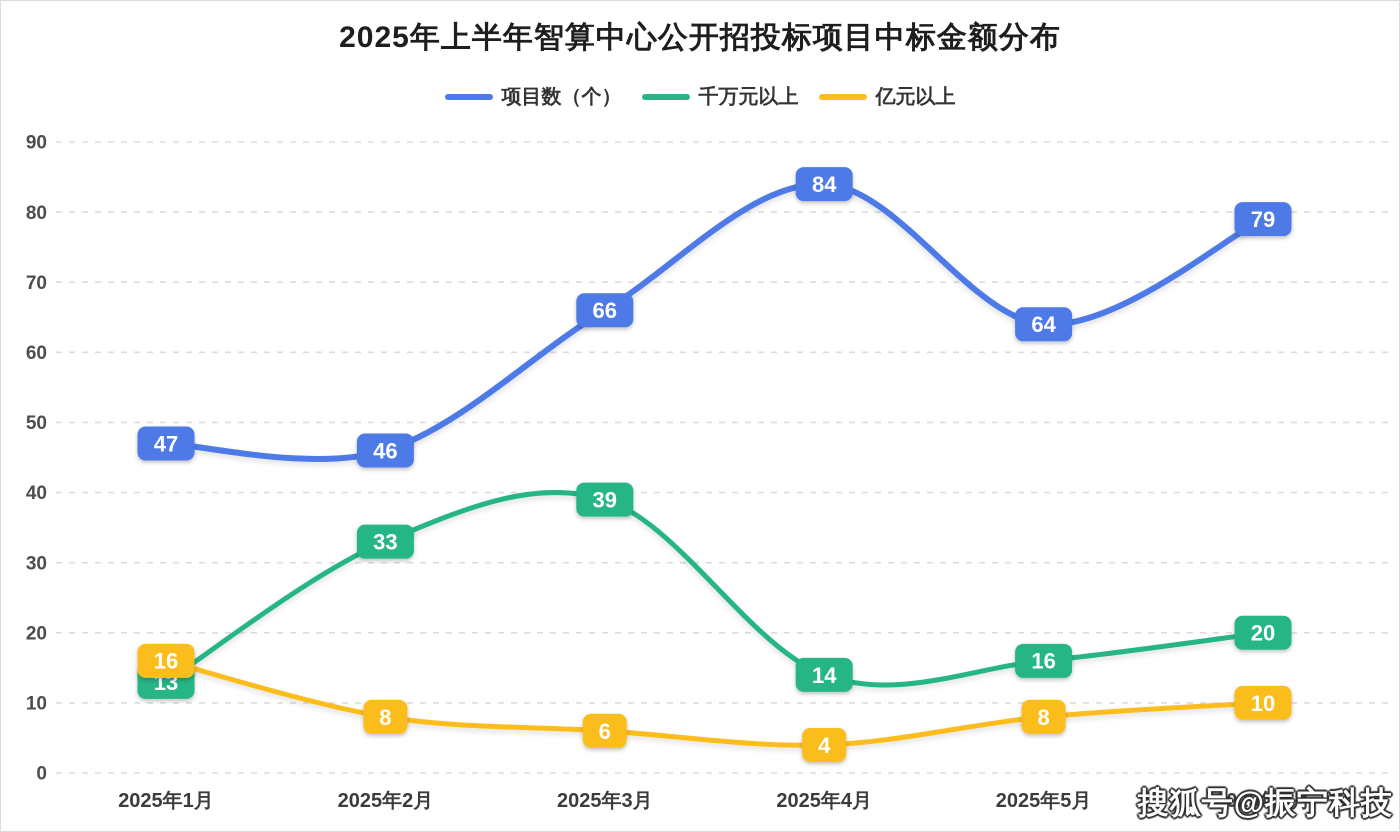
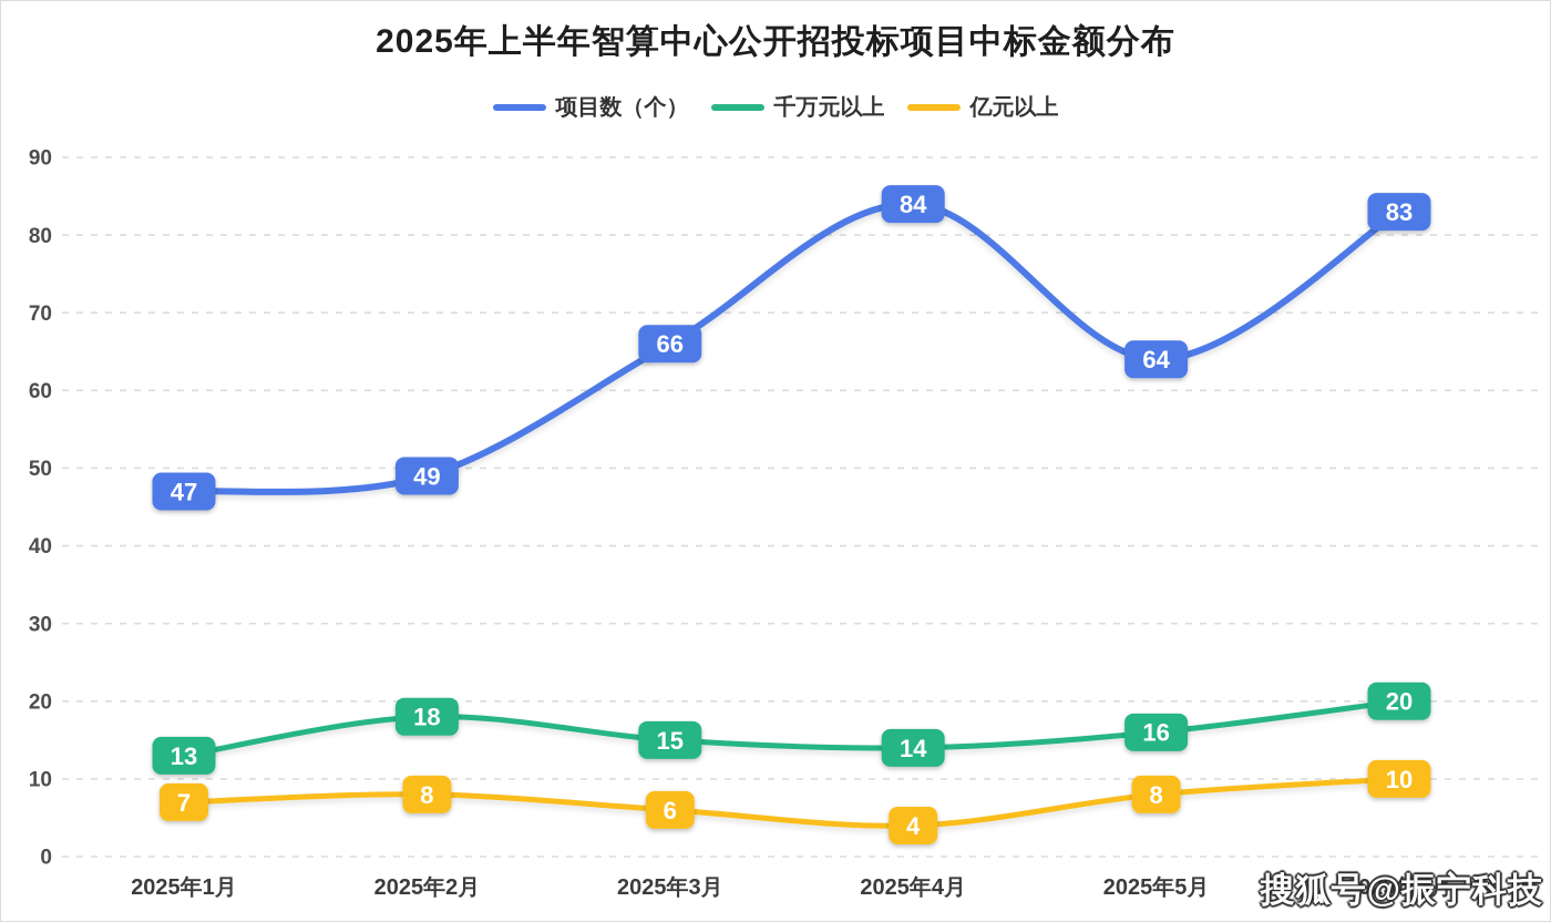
亿元以上/2025年1月: 16 -> 7
项目数（个）/2025年2月: 46 -> 49
千万元以上/2025年2月: 33 -> 18
千万元以上/2025年3月: 39 -> 15
项目数（个）/2025年6月: 79 -> 83
